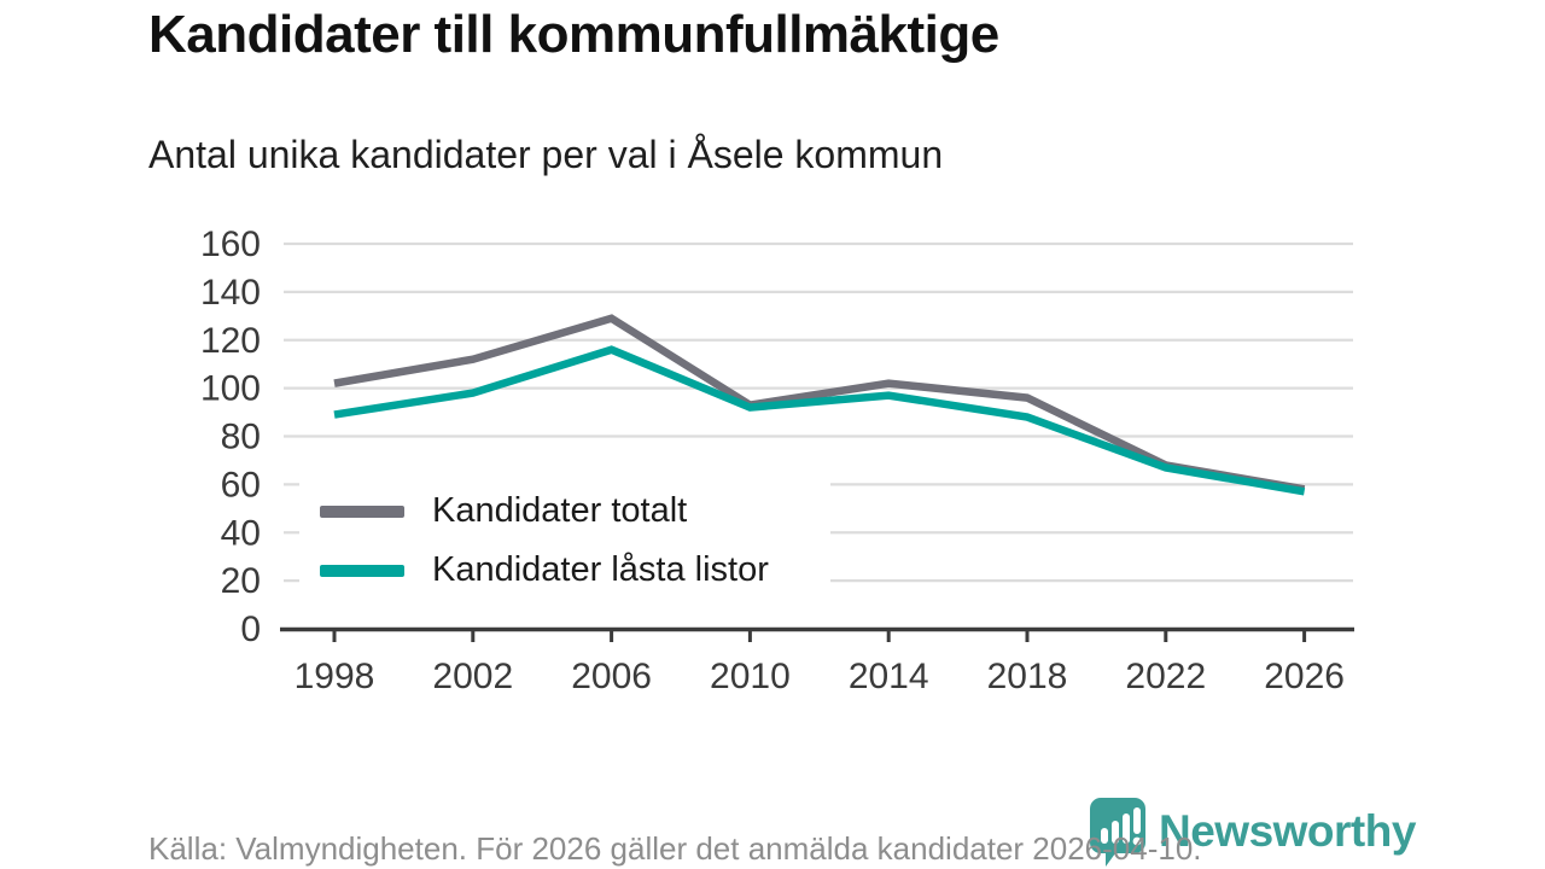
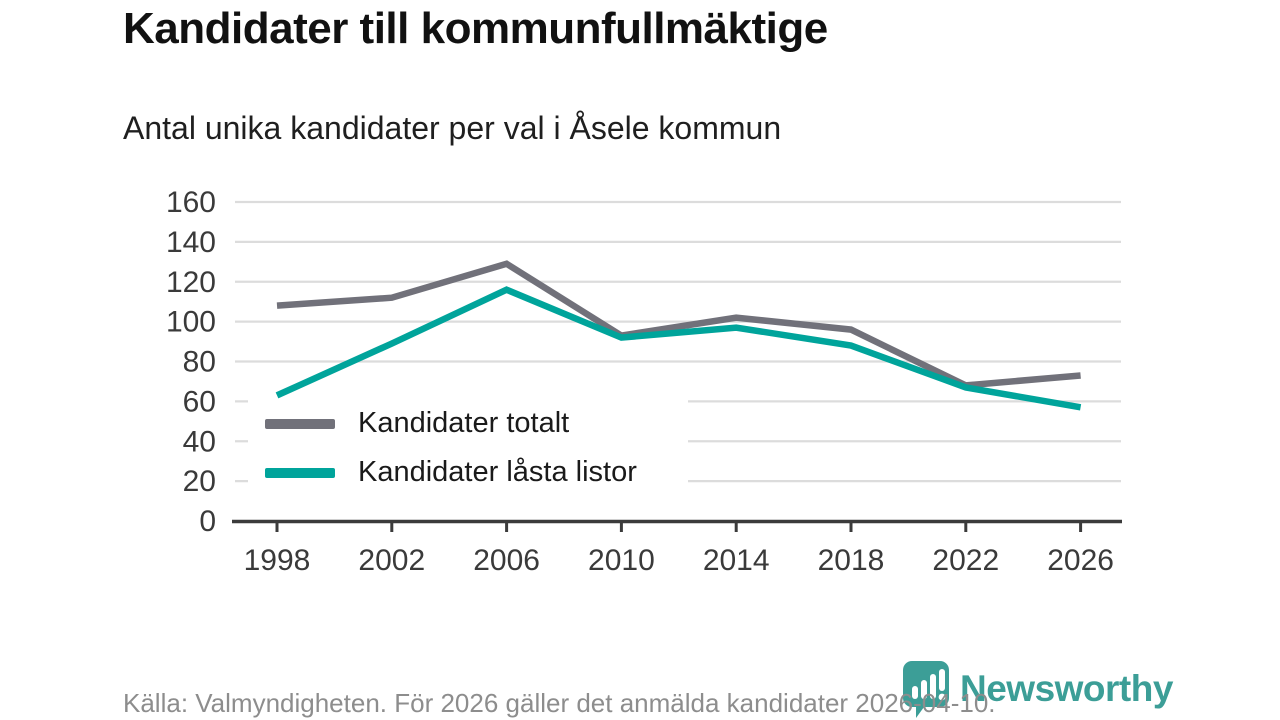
Kandidater totalt/1998: 102 -> 108
Kandidater låsta listor/1998: 89 -> 63
Kandidater låsta listor/2002: 98 -> 89
Kandidater totalt/2026: 58 -> 73
